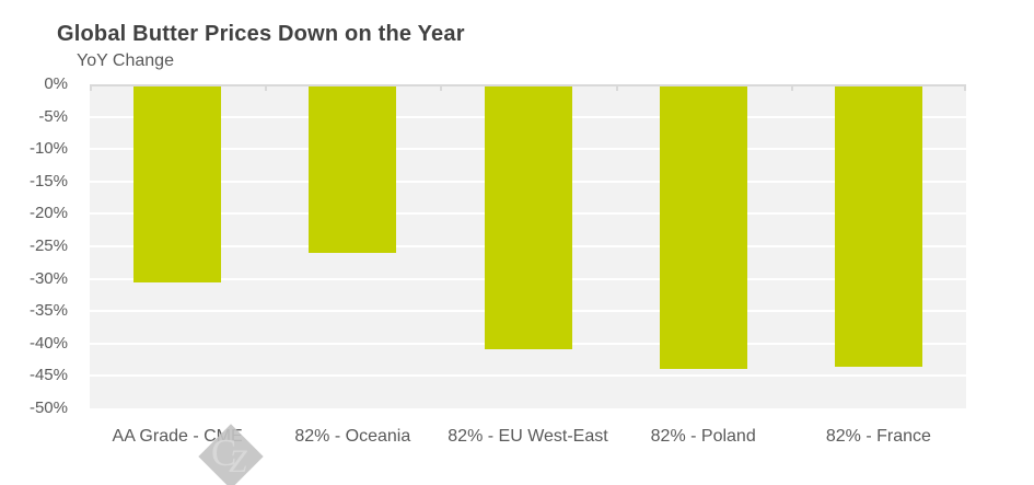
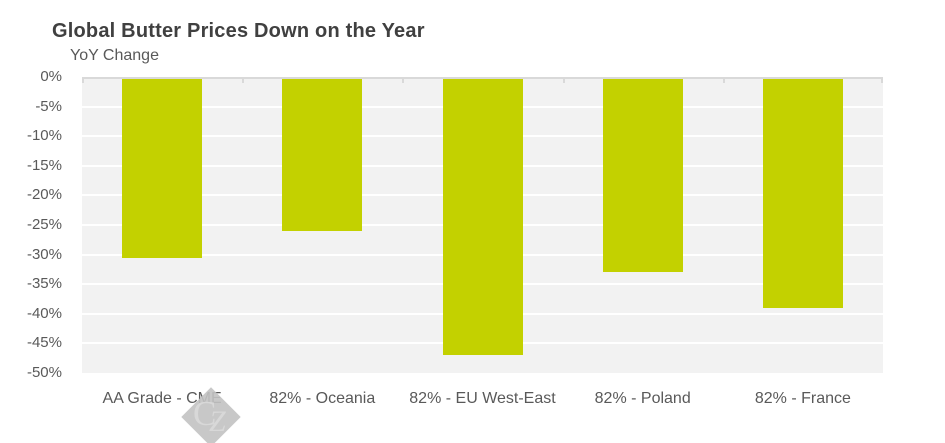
82% - EU West-East: -41% -> -47%
82% - Poland: -44% -> -33%
82% - France: -44% -> -39%
